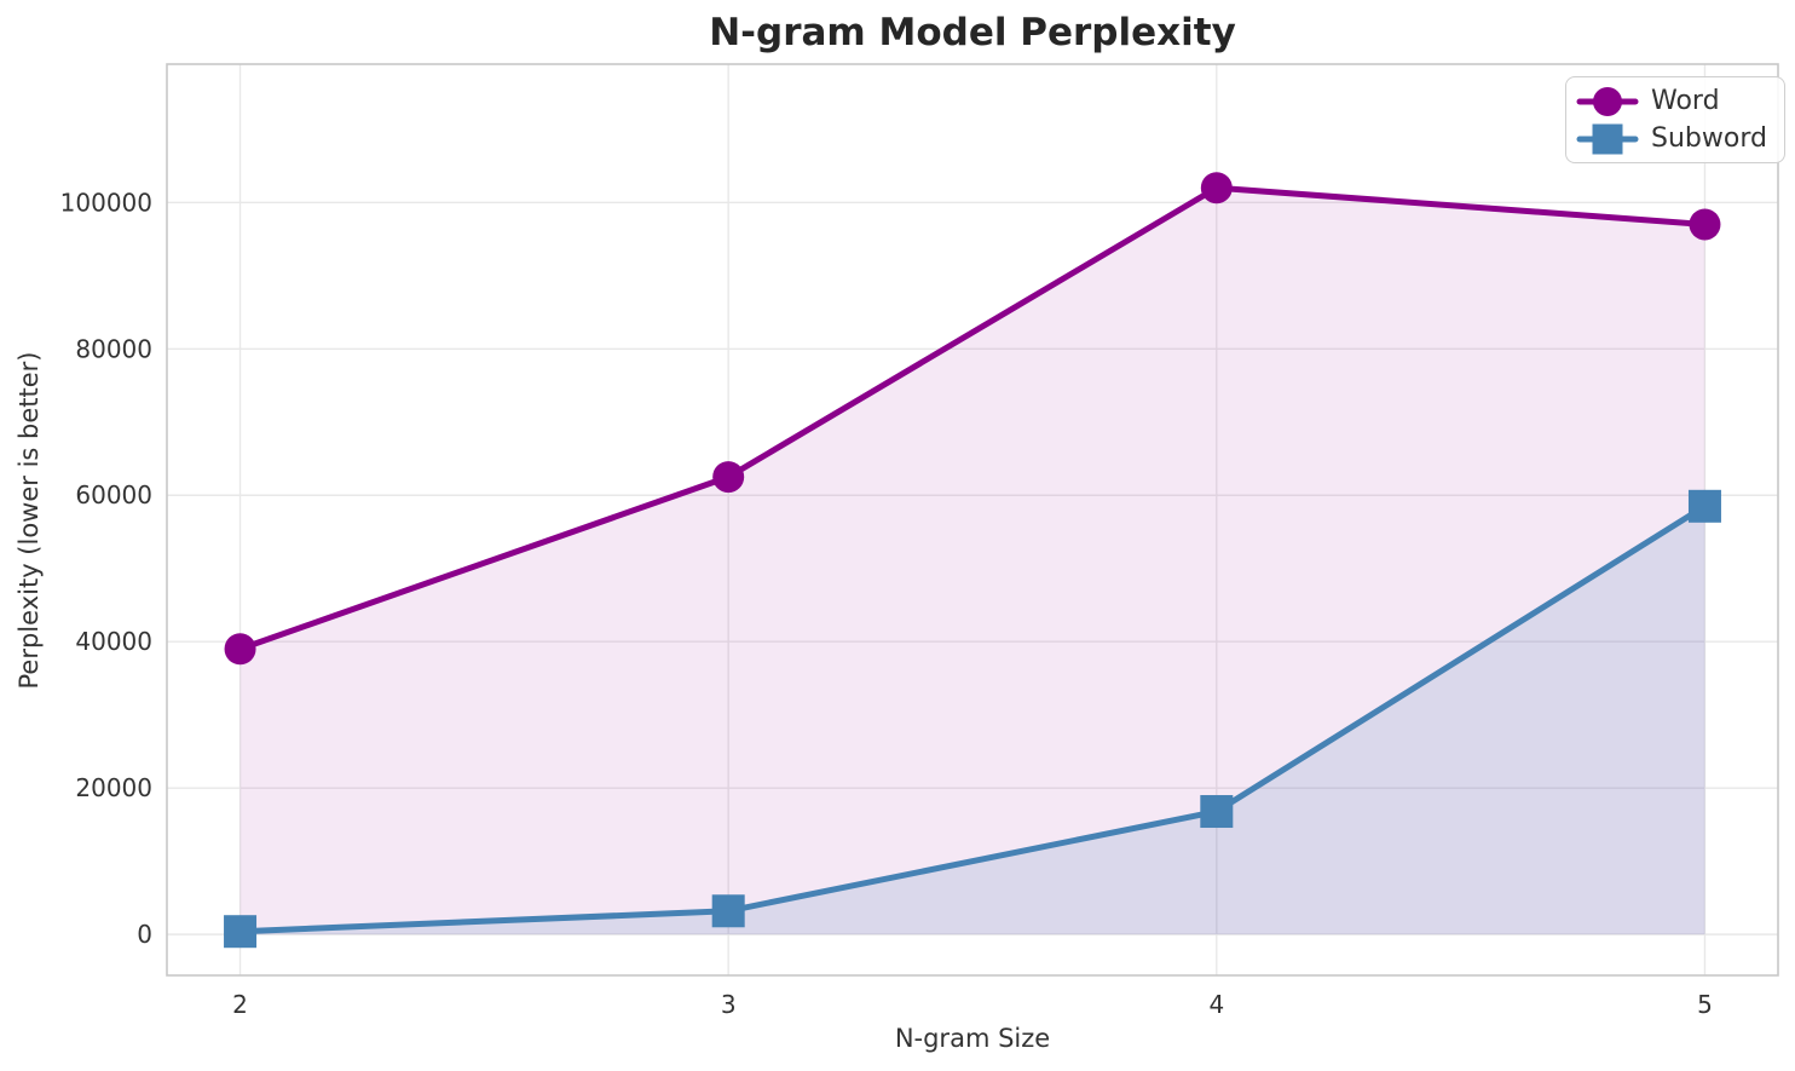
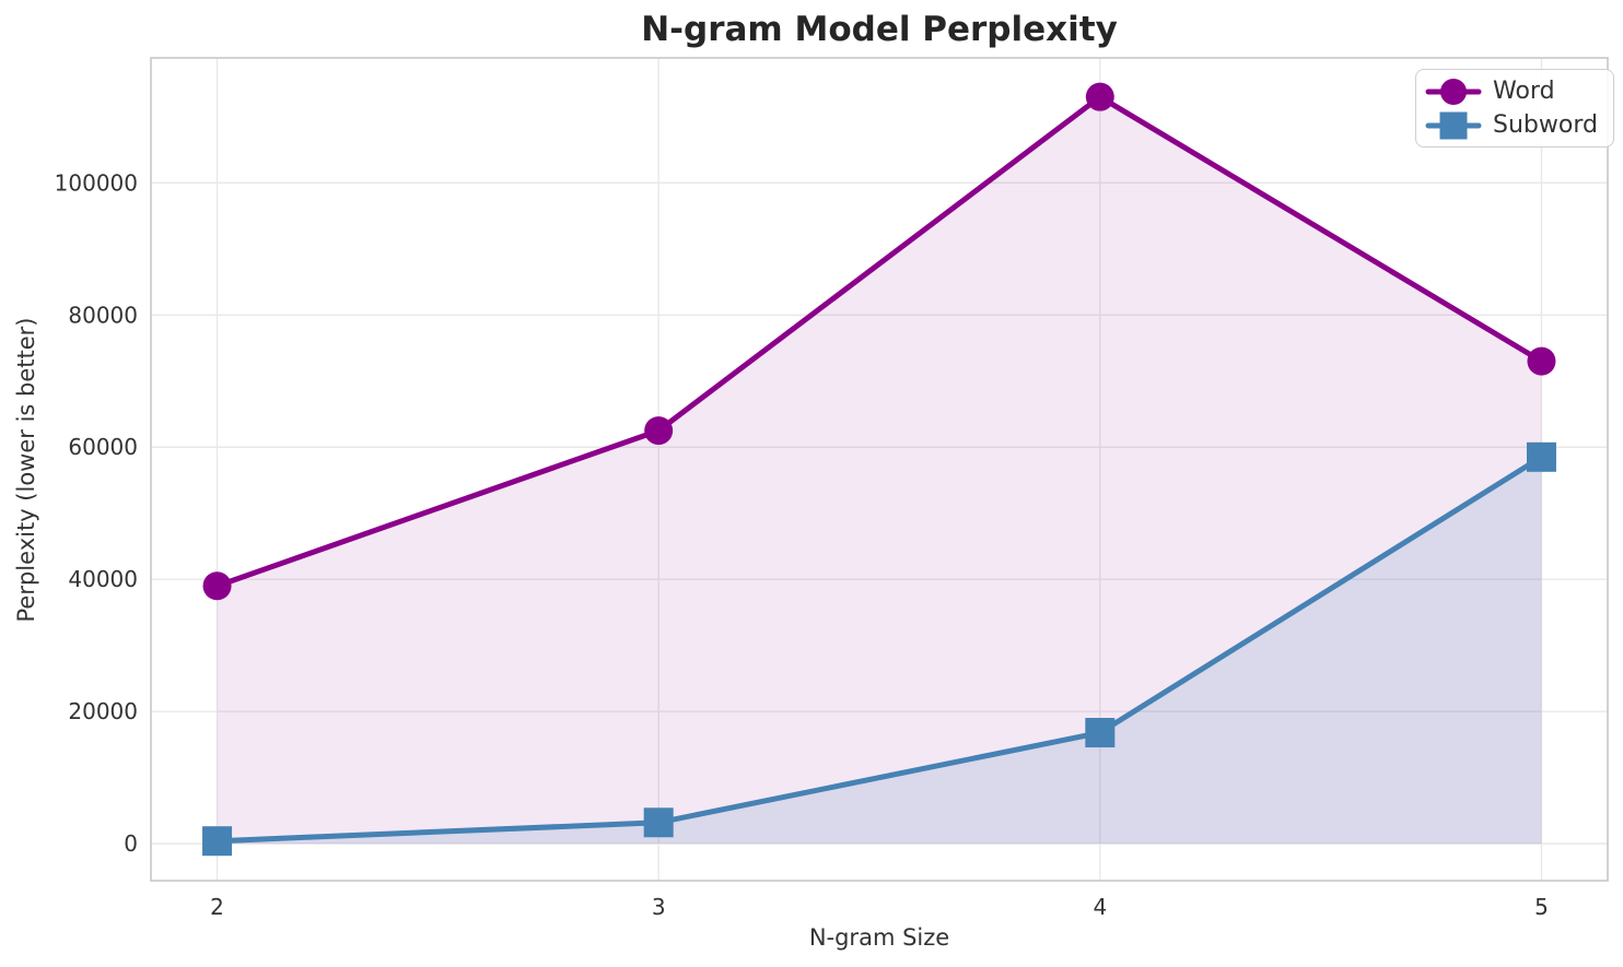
Word/4: 102000 -> 113000
Word/5: 97000 -> 73000
